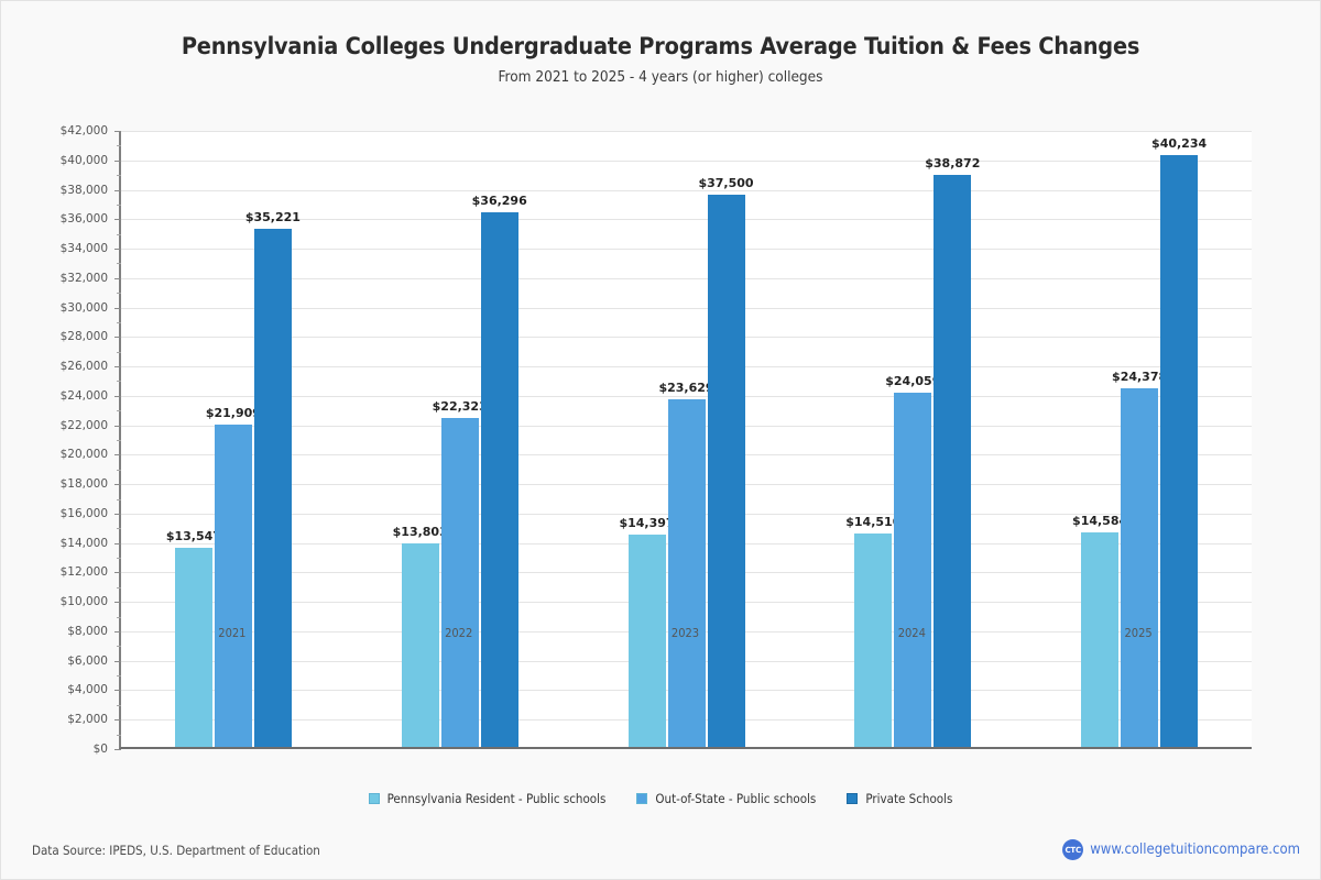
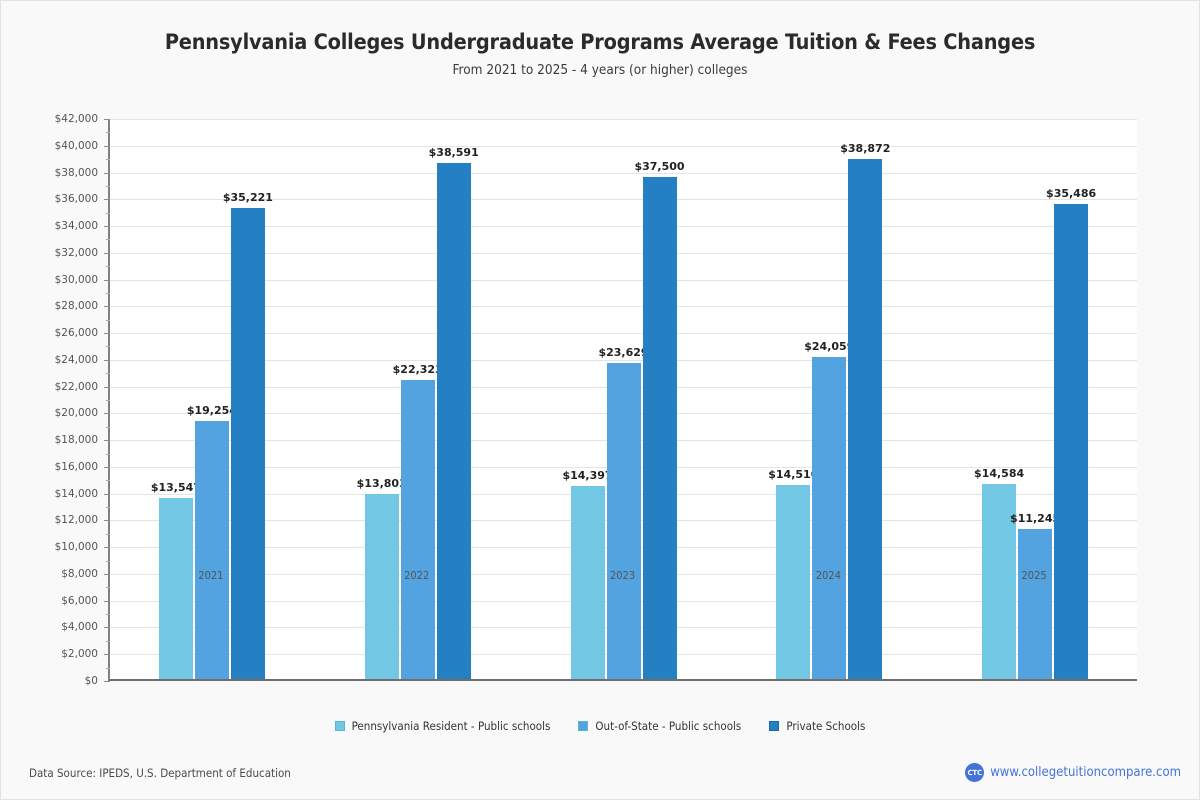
Out-of-State - Public schools/2021: $21,909 -> $19,254
Private Schools/2022: $36,296 -> $38,591
Out-of-State - Public schools/2025: $24,378 -> $11,245
Private Schools/2025: $40,234 -> $35,486
